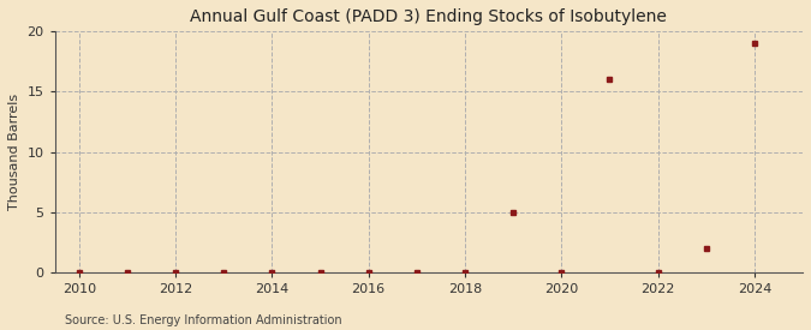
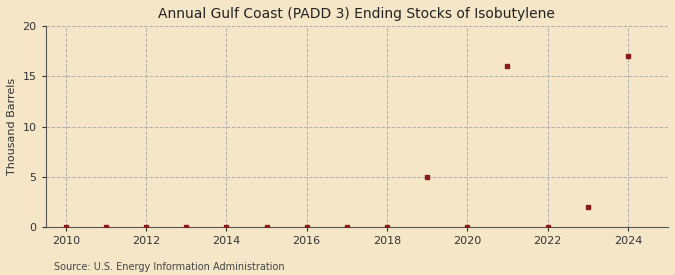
2024: 19 -> 17
